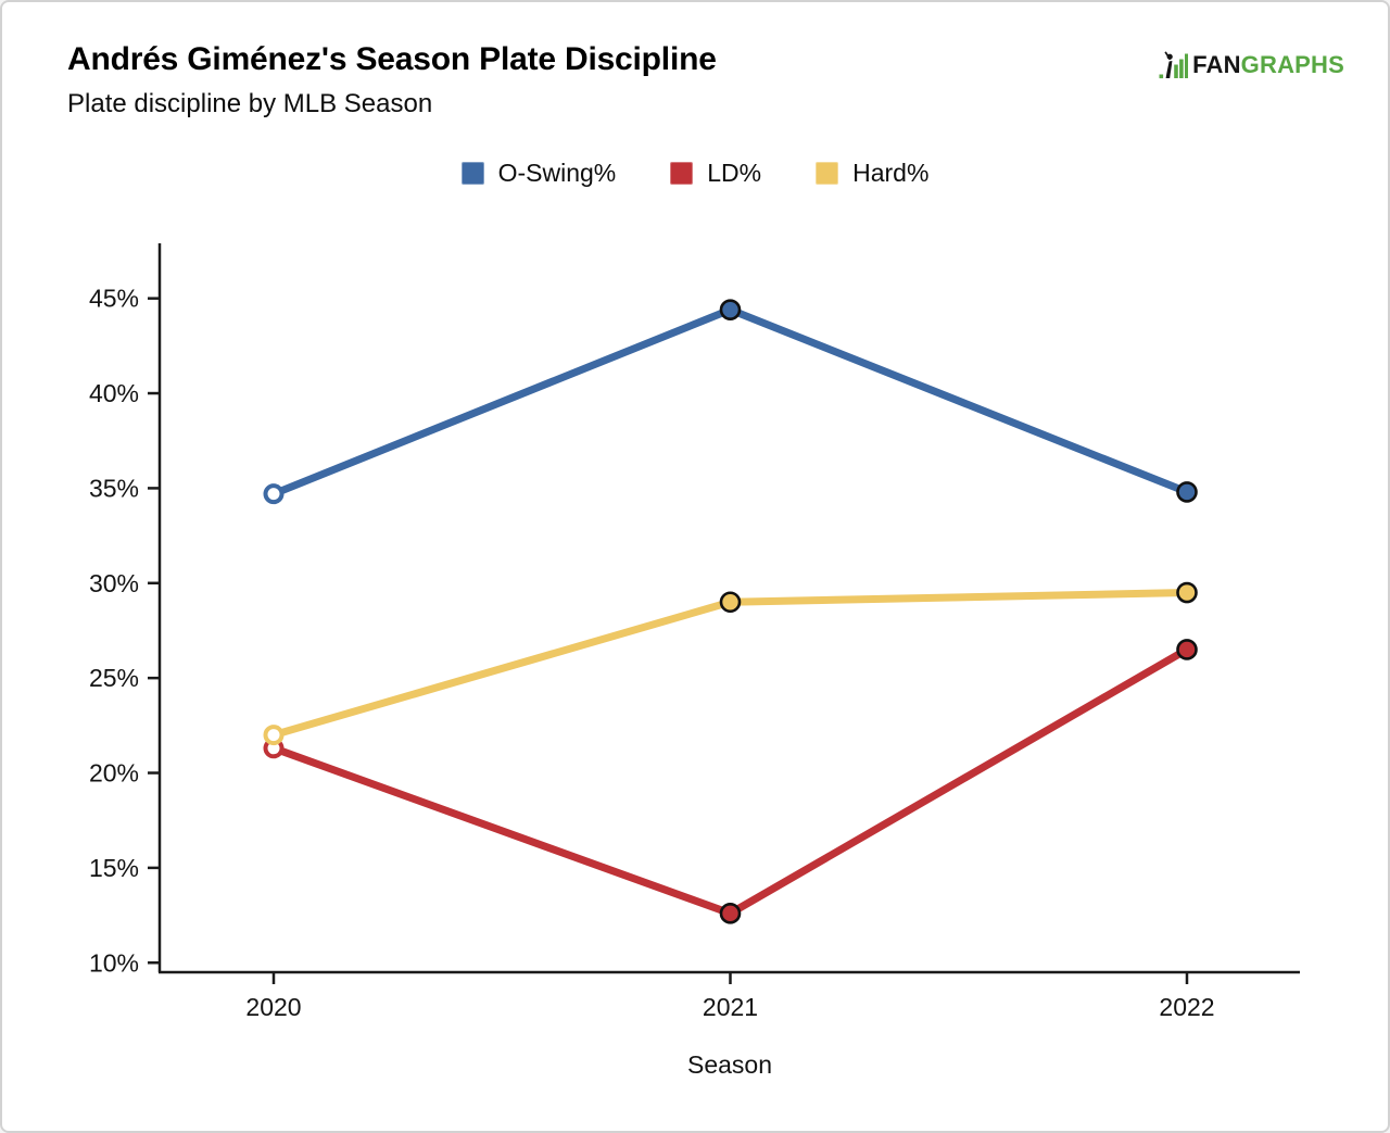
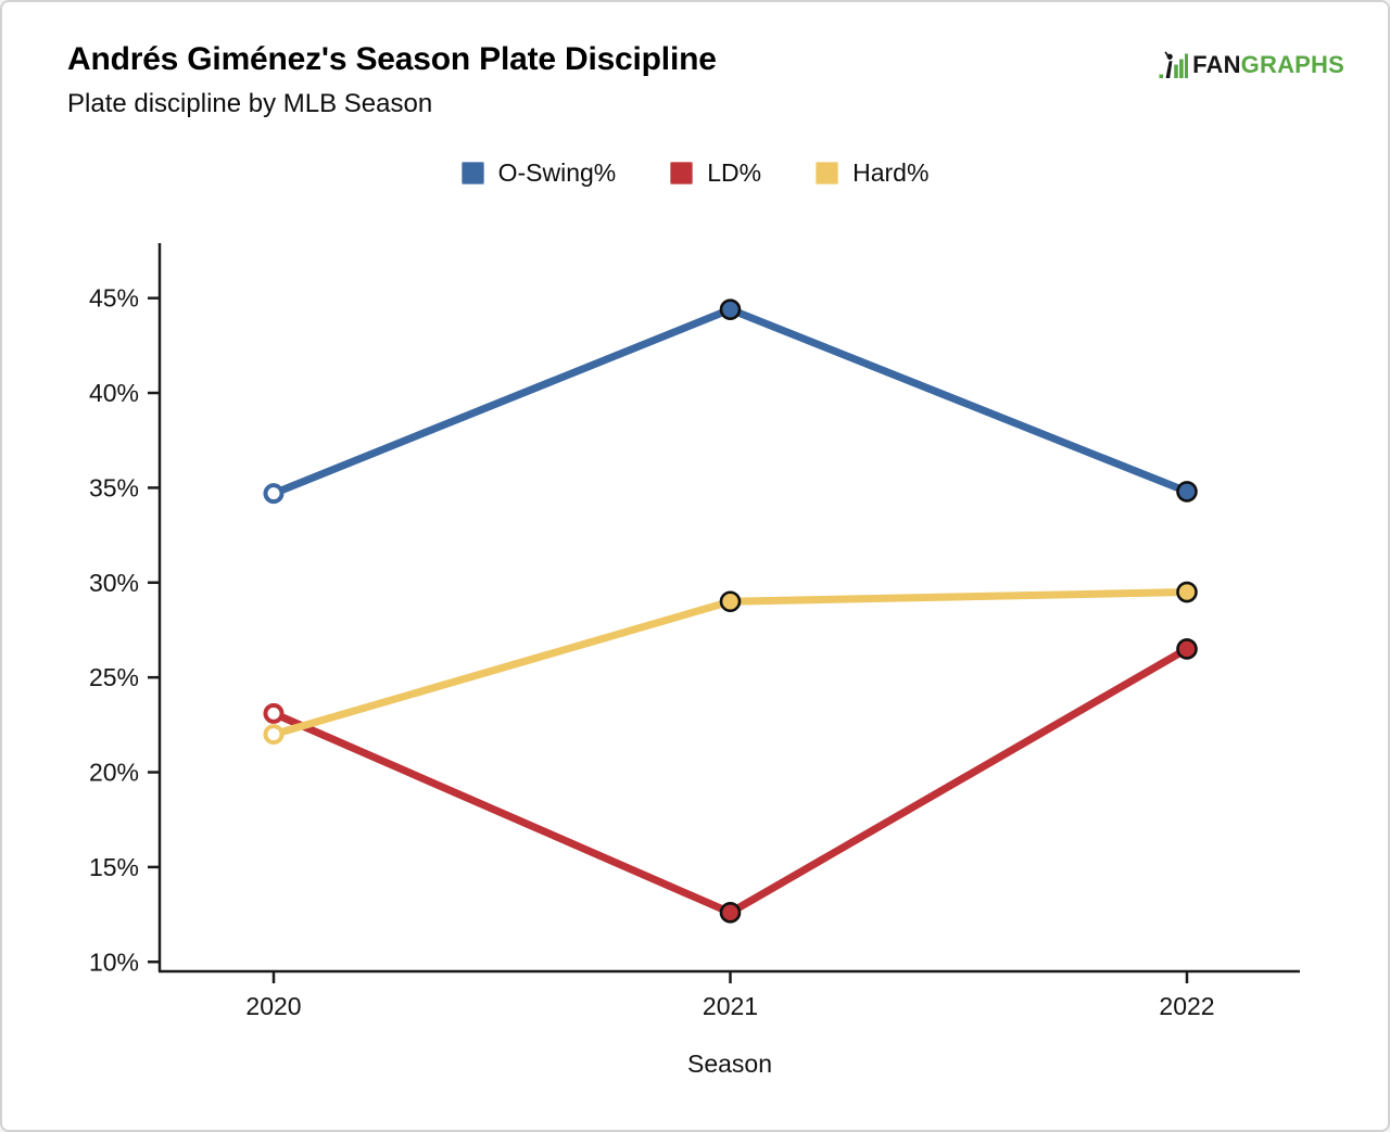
LD%/2020: 21.3% -> 23.1%
